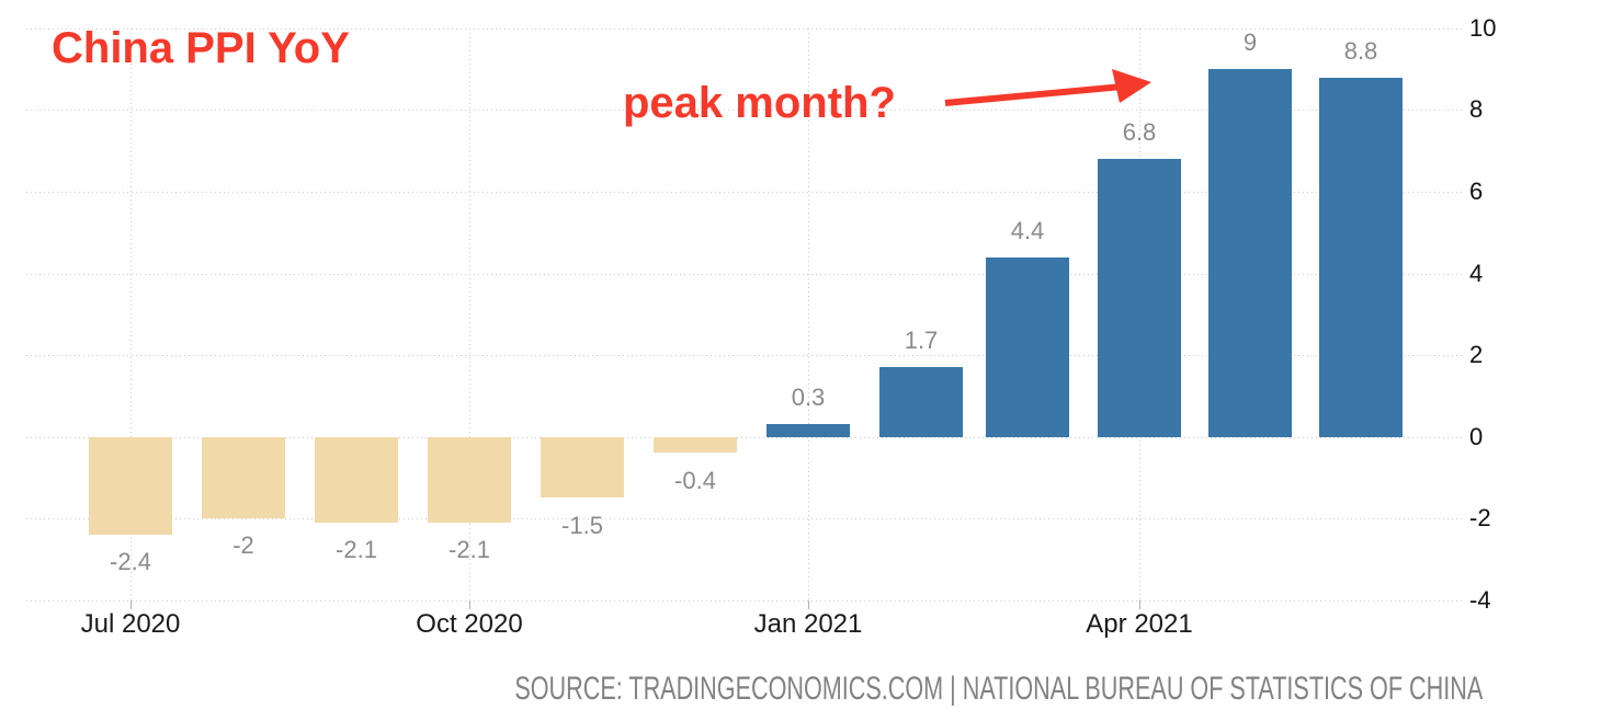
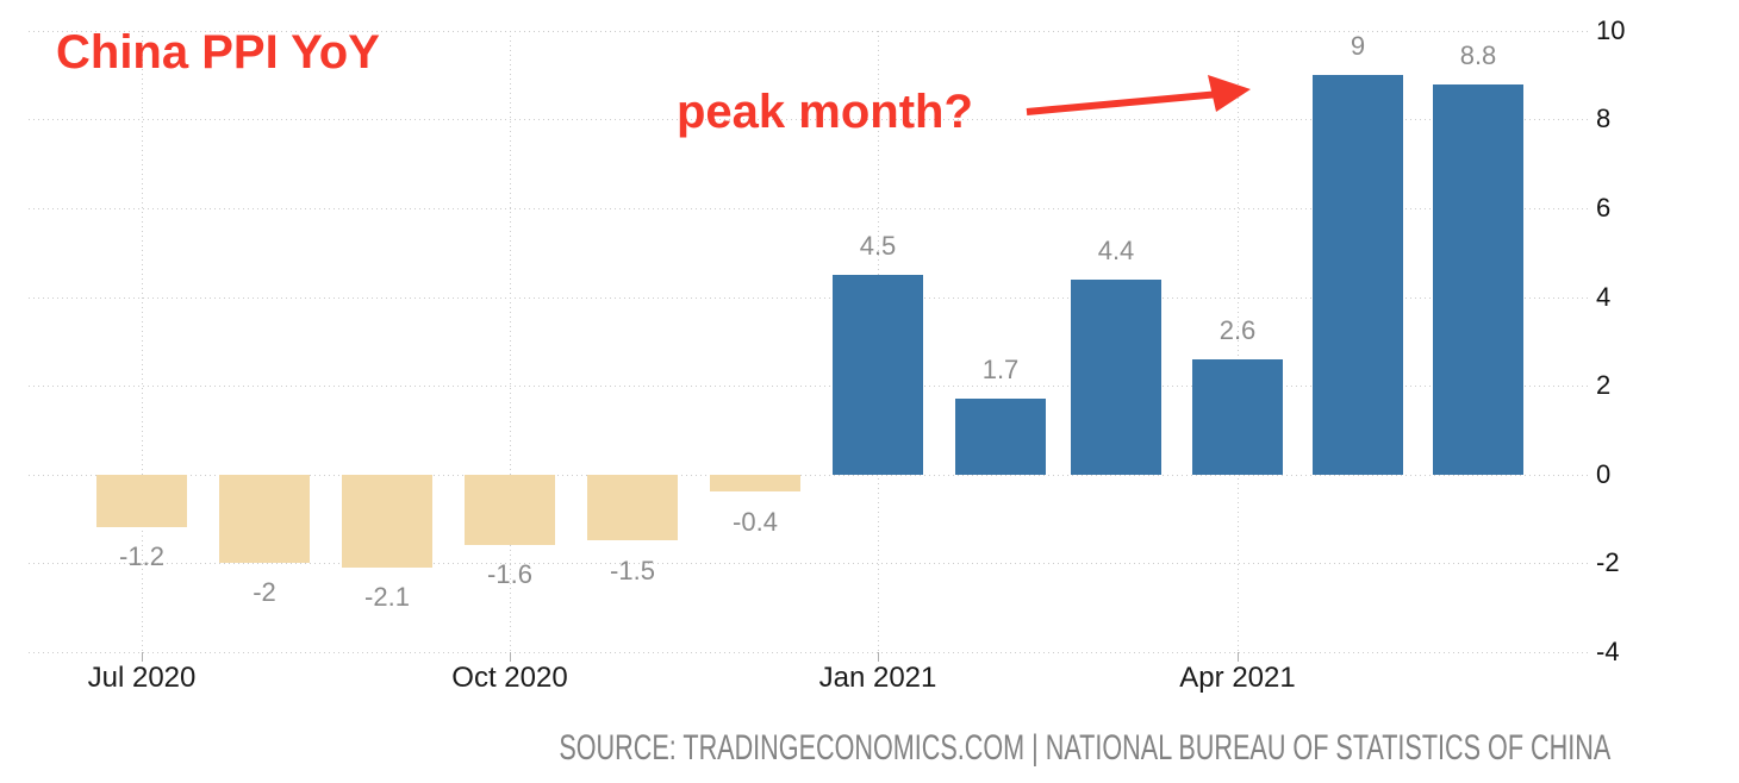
Jul 2020: -2.4 -> -1.2
Oct 2020: -2.1 -> -1.6
Jan 2021: 0.3 -> 4.5
Apr 2021: 6.8 -> 2.6
